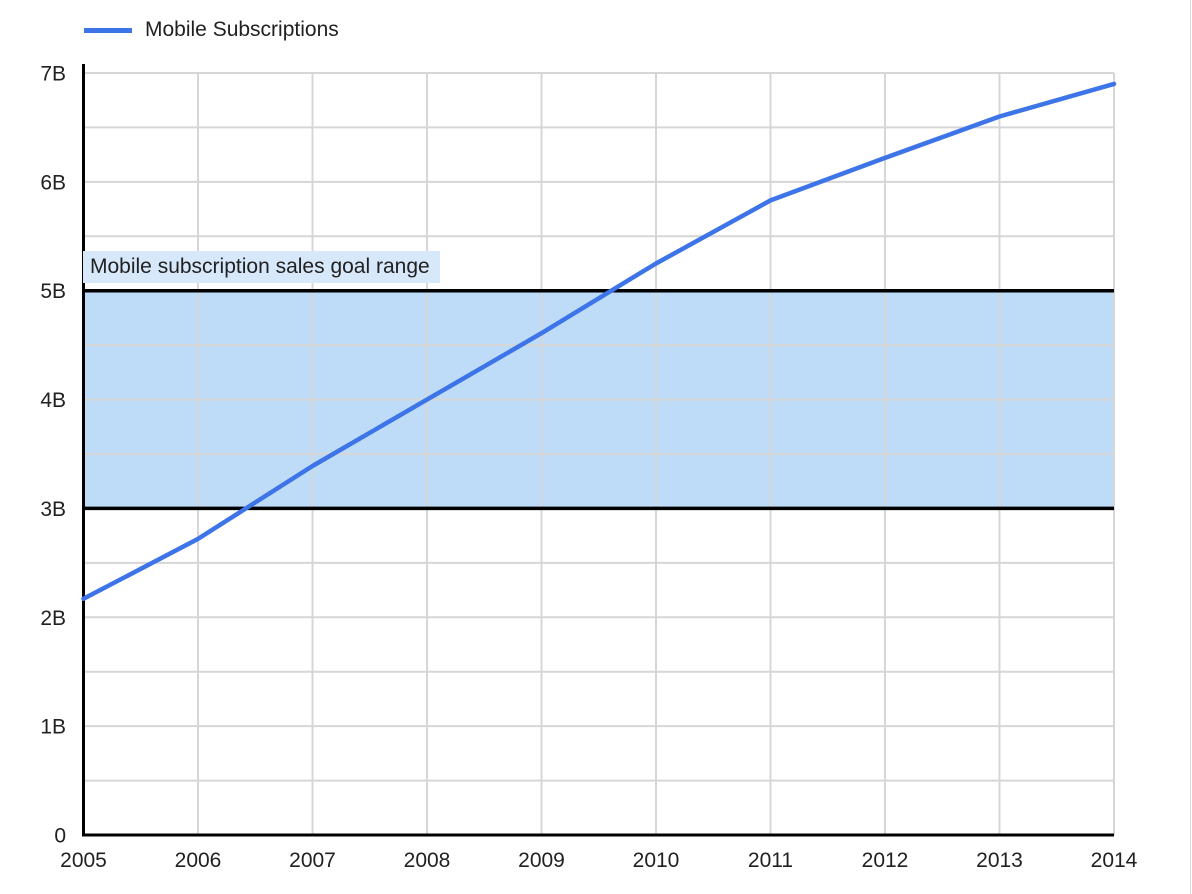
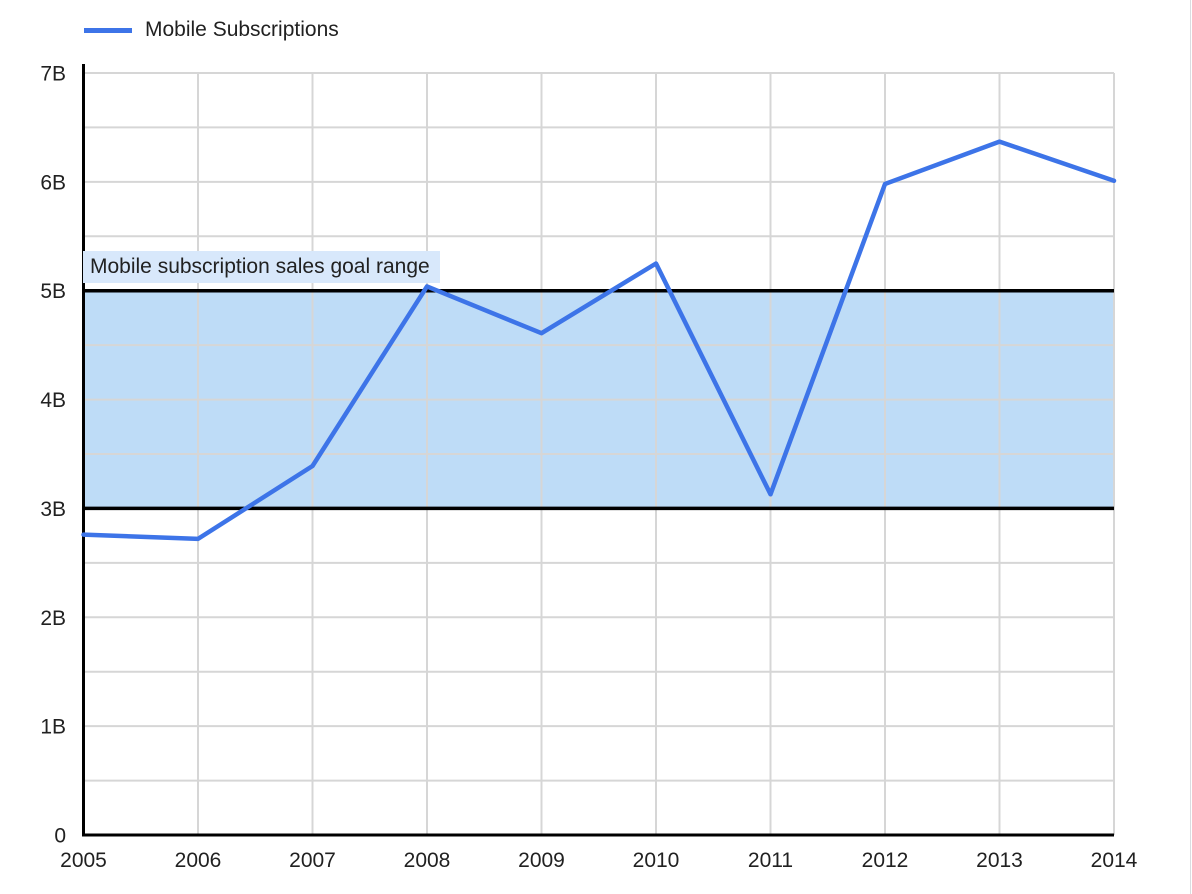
2005: 2.17B -> 2.76B
2008: 4.00B -> 5.04B
2011: 5.83B -> 3.13B
2012: 6.22B -> 5.98B
2013: 6.60B -> 6.37B
2014: 6.90B -> 6.01B
